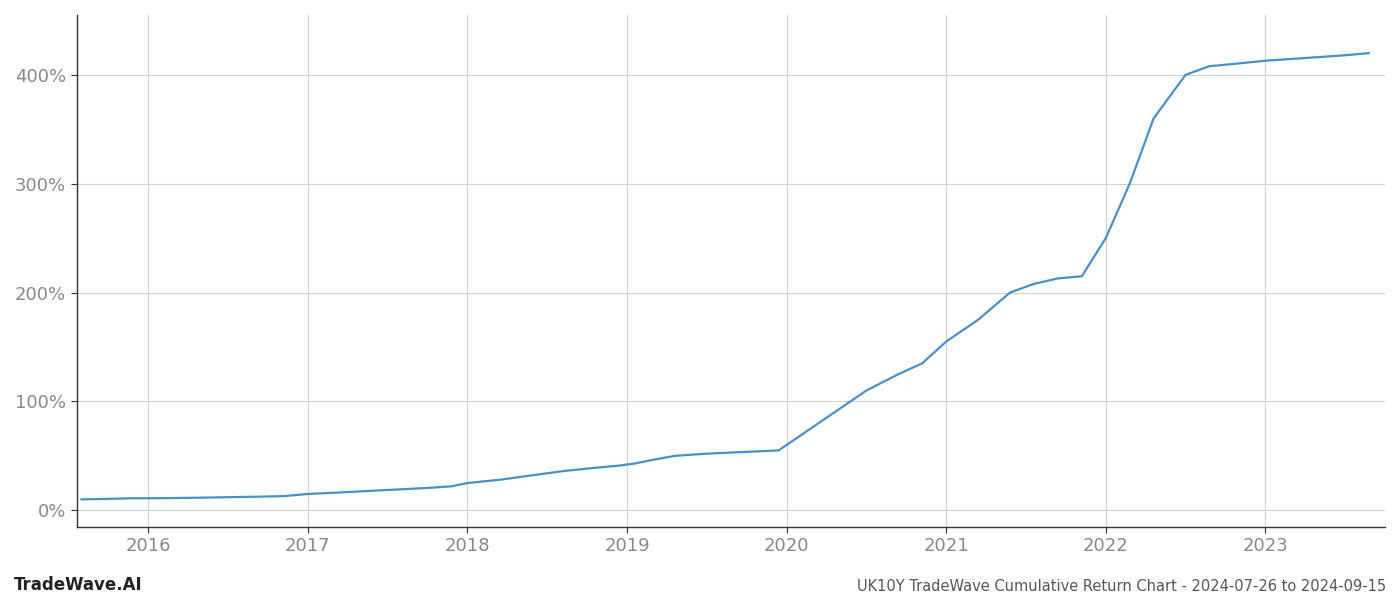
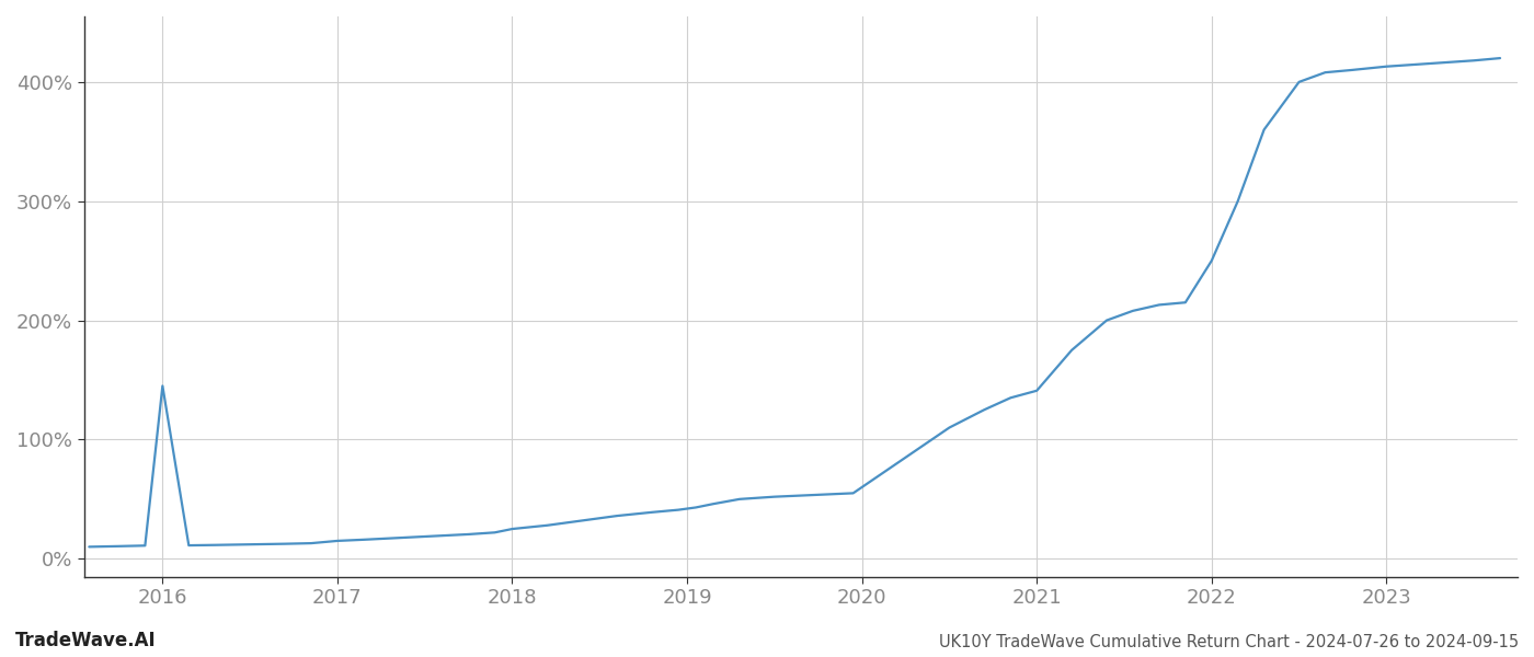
2016: 11% -> 145%
2021: 155% -> 141%
